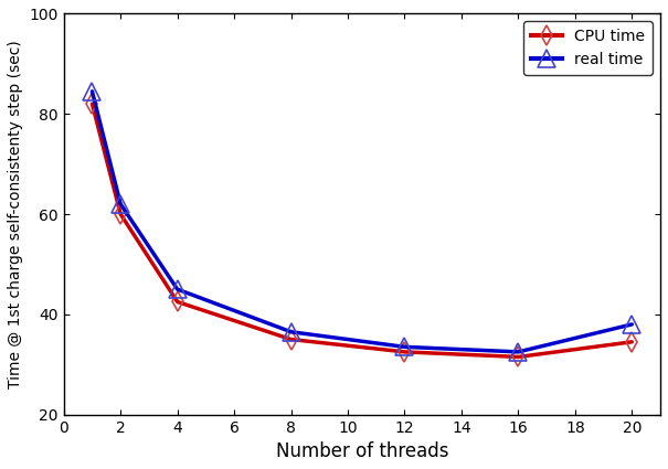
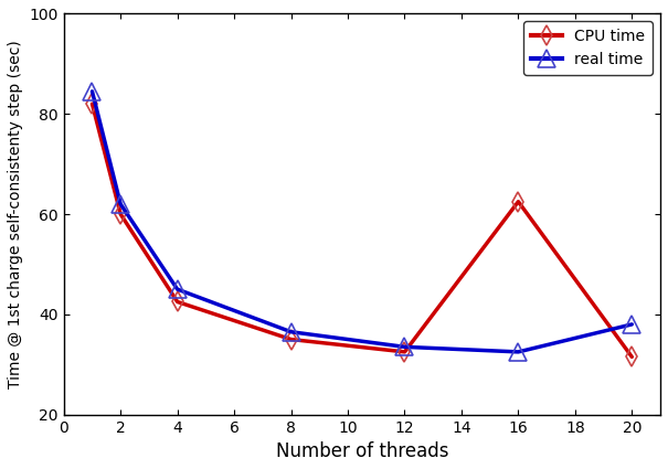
CPU time/16: 31.5 -> 62.5
CPU time/20: 34.5 -> 31.5
